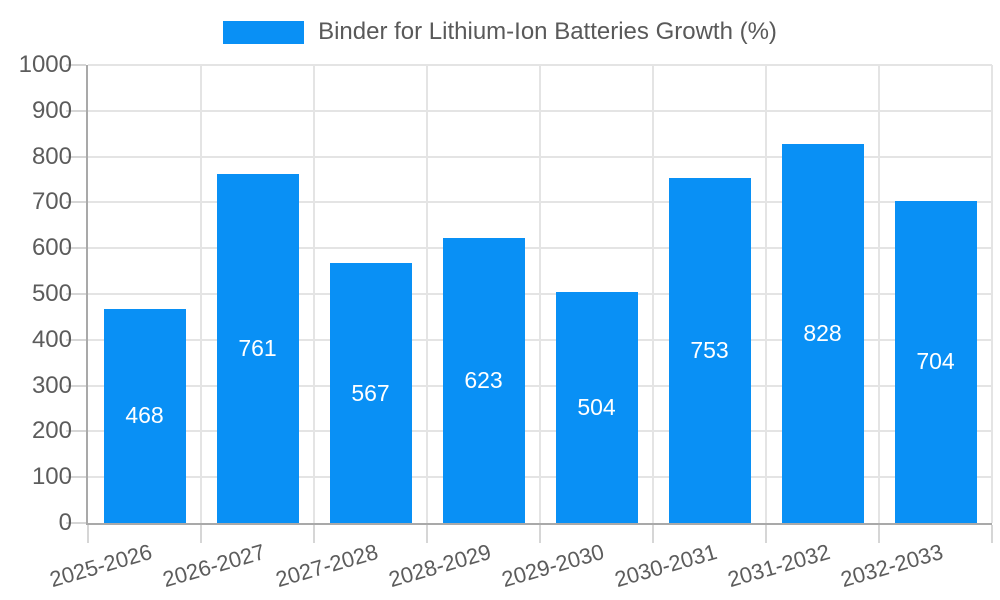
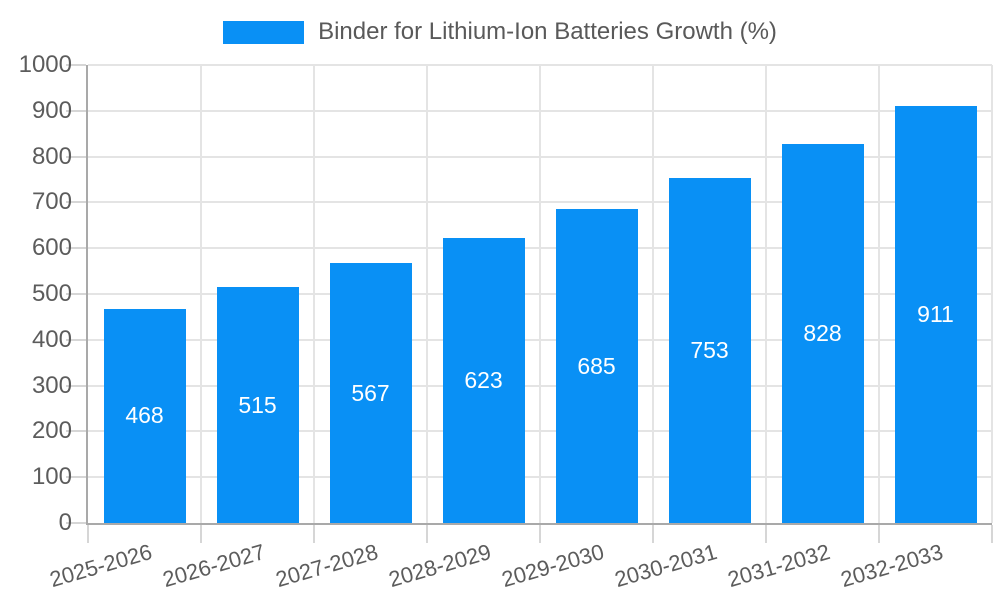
2026-2027: 761 -> 515
2029-2030: 504 -> 685
2032-2033: 704 -> 911
